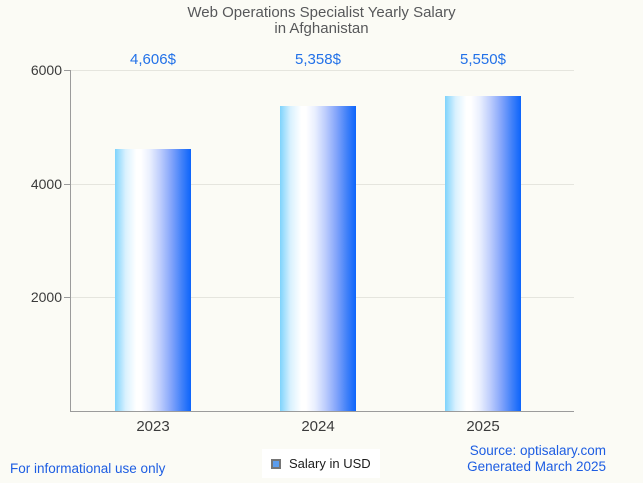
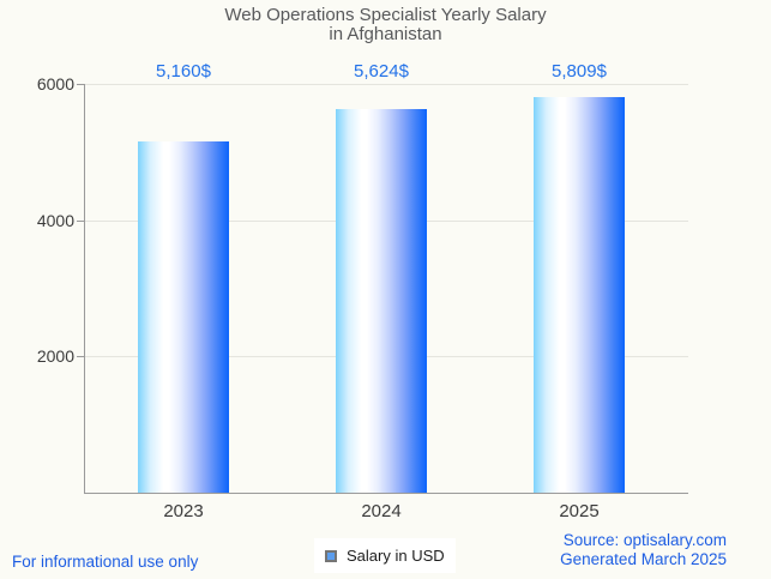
2023: 4,606 -> 5,160
2024: 5,358 -> 5,624
2025: 5,550 -> 5,809
